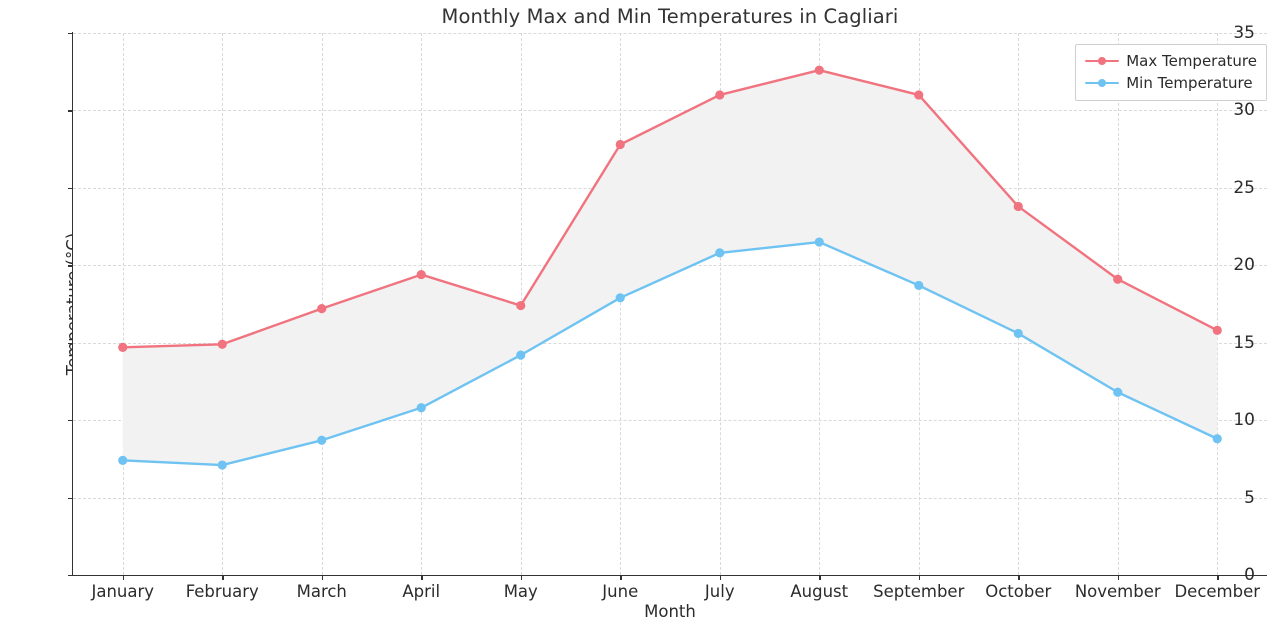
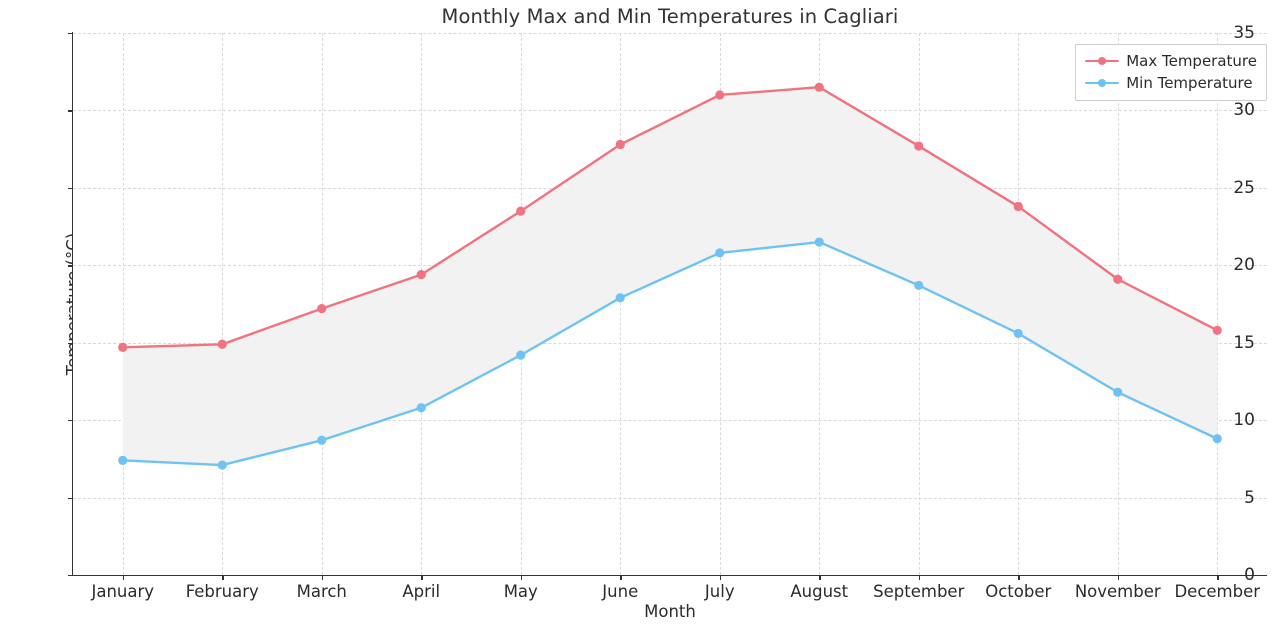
Max Temperature/May: 17.4 -> 23.5
Max Temperature/August: 32.6 -> 31.5
Max Temperature/September: 31.0 -> 27.7
